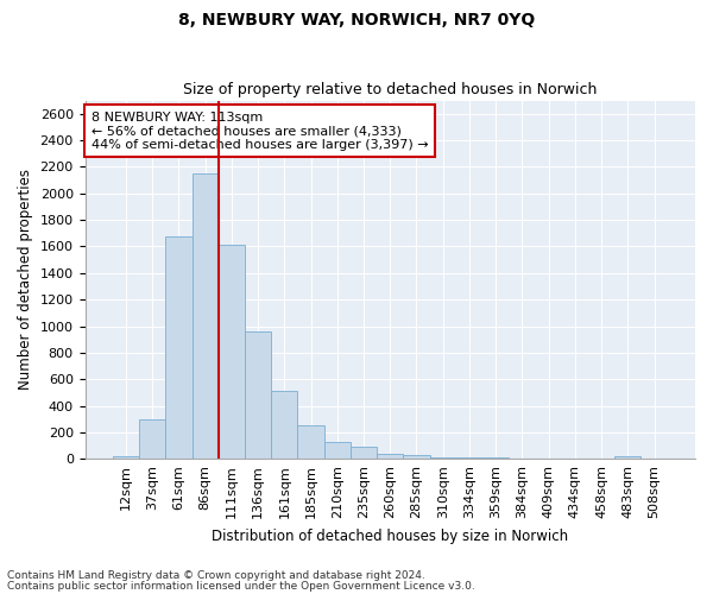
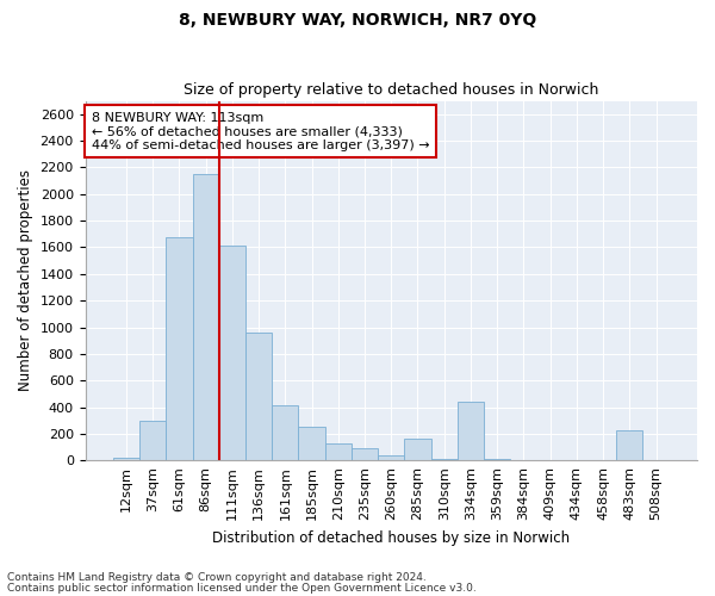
161sqm: 510 -> 410
285sqm: 30 -> 160
334sqm: 10 -> 440
483sqm: 20 -> 230
